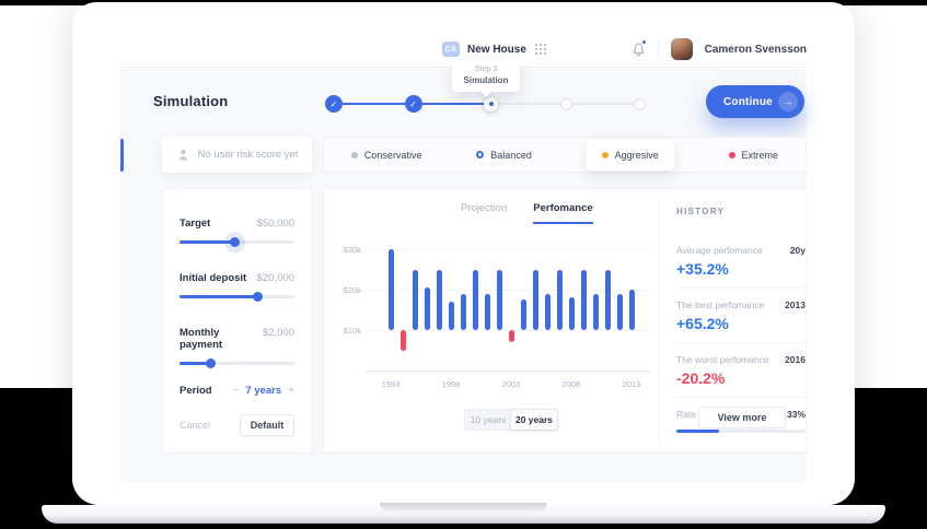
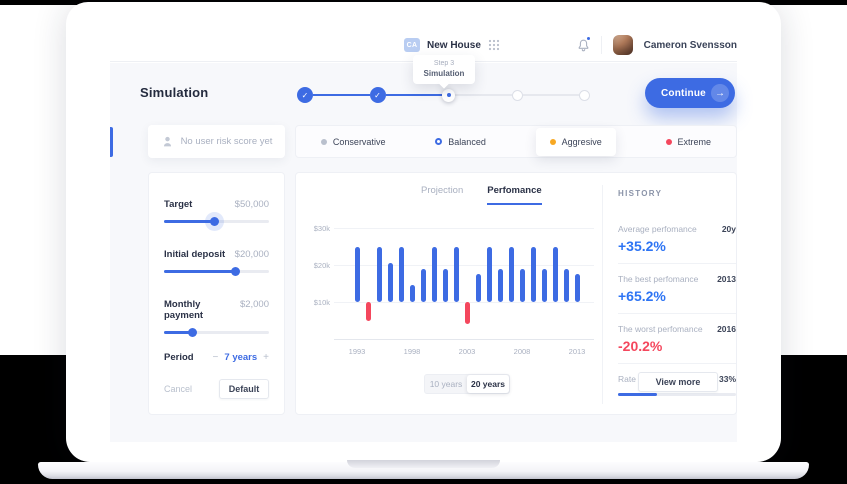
1993: $30k -> $25k
1998: $17k -> $14k
2003: $7k -> $4k
2008: $18k -> $19k
2013: $20k -> $18k
